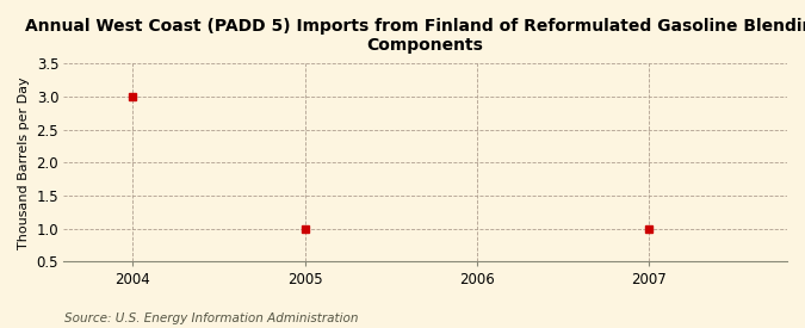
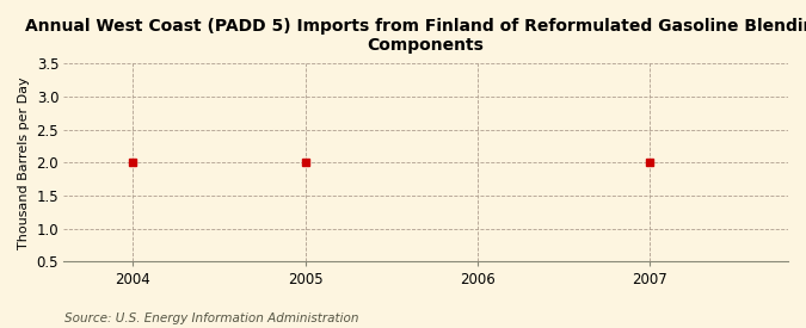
2004: 3 -> 2
2005: 1 -> 2
2007: 1 -> 2
